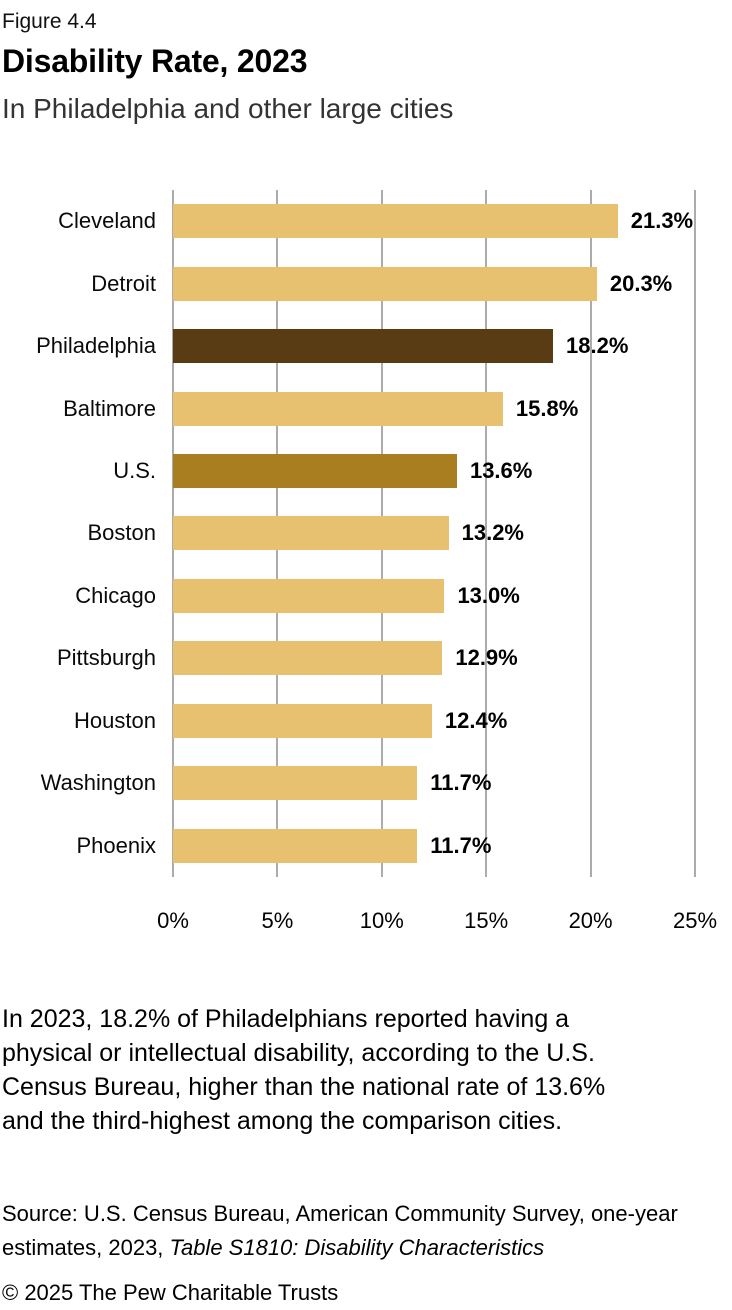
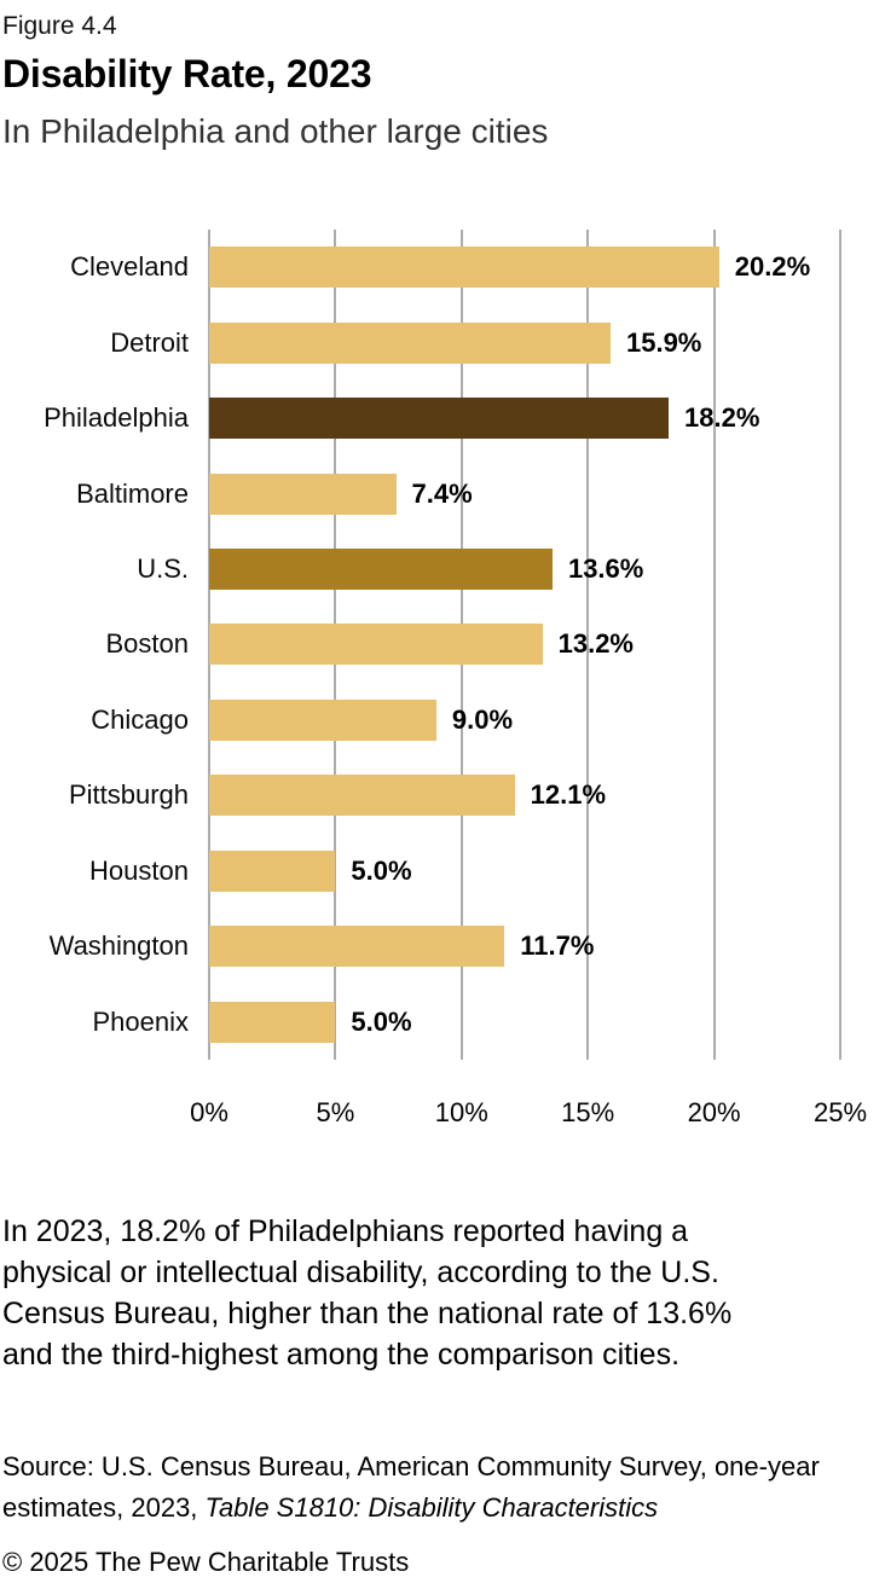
Cleveland: 21.3% -> 20.2%
Detroit: 20.3% -> 15.9%
Baltimore: 15.8% -> 7.4%
Chicago: 13.0% -> 9.0%
Pittsburgh: 12.9% -> 12.1%
Houston: 12.4% -> 5.0%
Phoenix: 11.7% -> 5.0%
